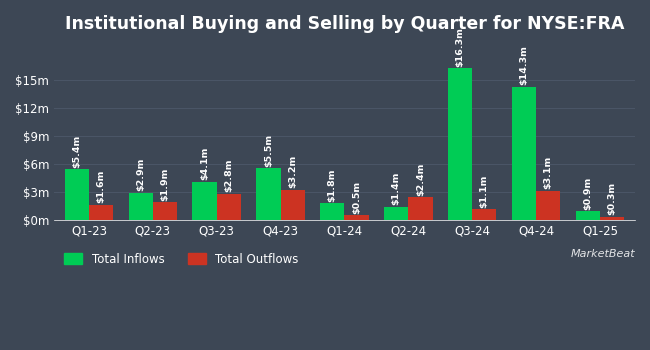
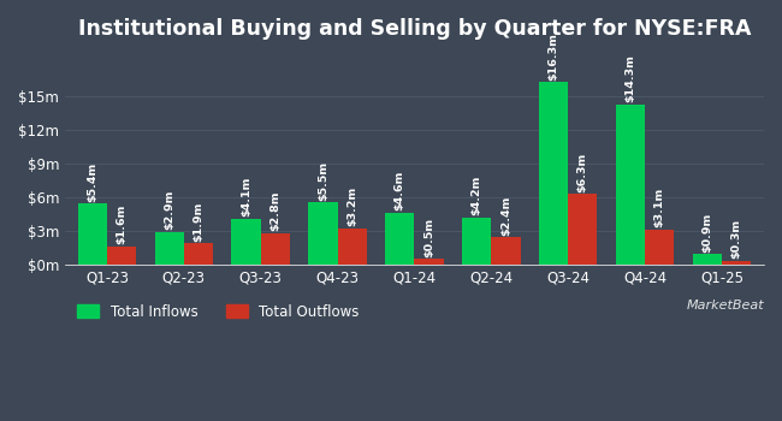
Total Inflows/Q1-24: $1.8m -> $4.6m
Total Inflows/Q2-24: $1.4m -> $4.2m
Total Outflows/Q3-24: $1.1m -> $6.3m
